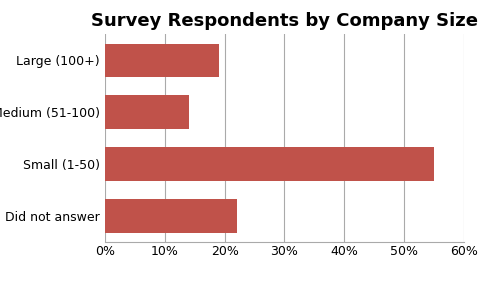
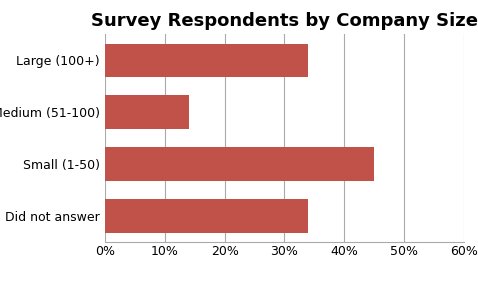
Large (100+): 19% -> 34%
Small (1-50): 55% -> 45%
Did not answer: 22% -> 34%
